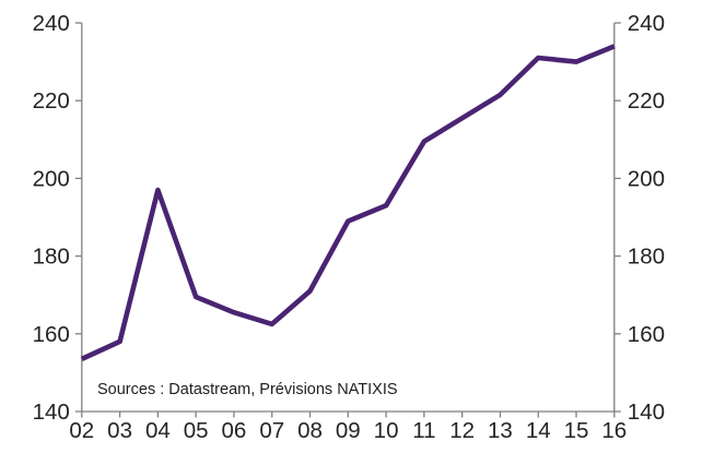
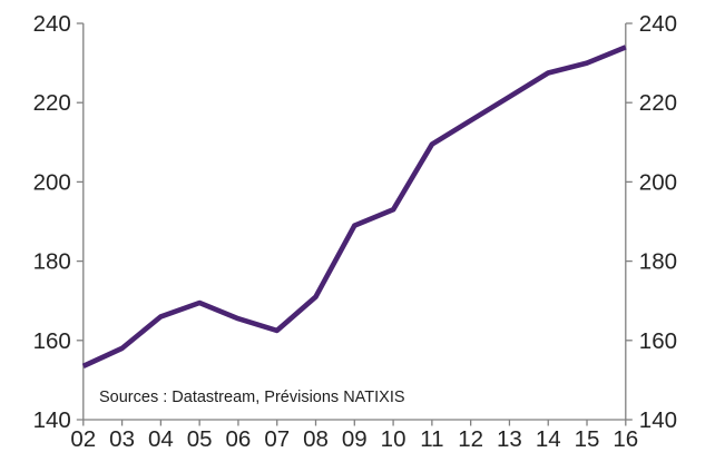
04: 197 -> 166
14: 231 -> 228
